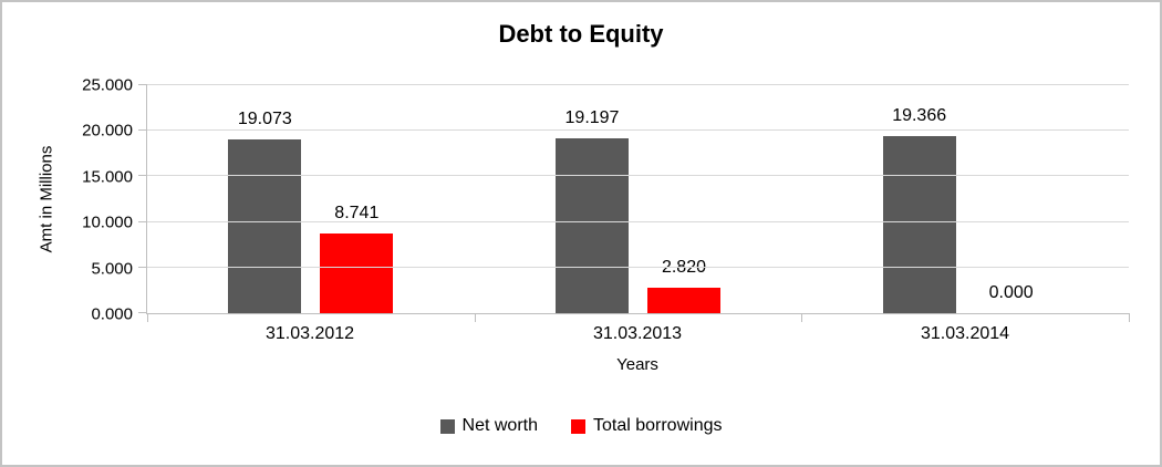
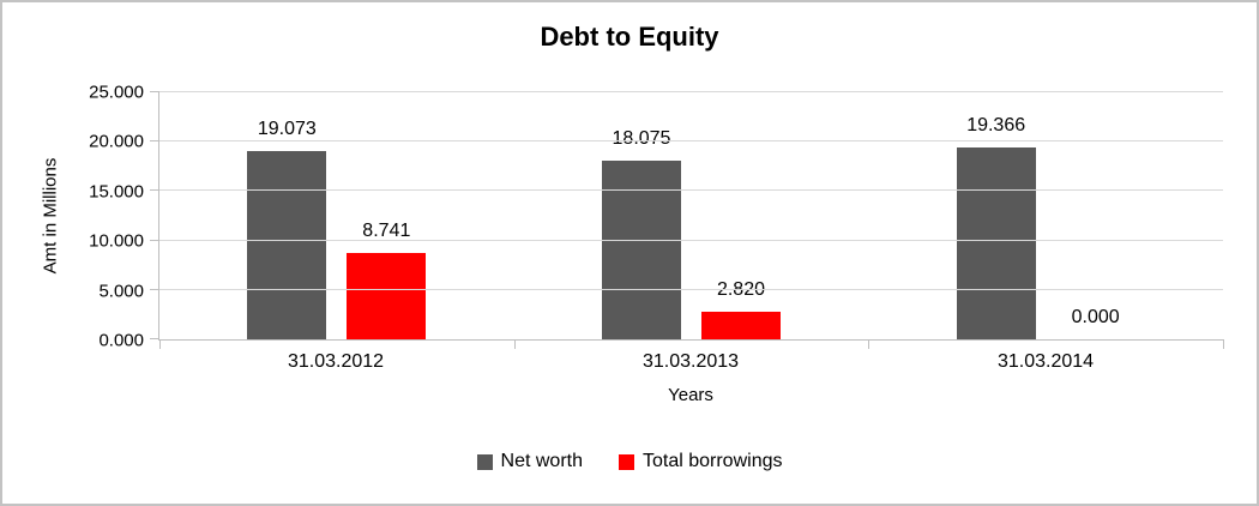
Net worth/31.03.2013: 19.197 -> 18.075
